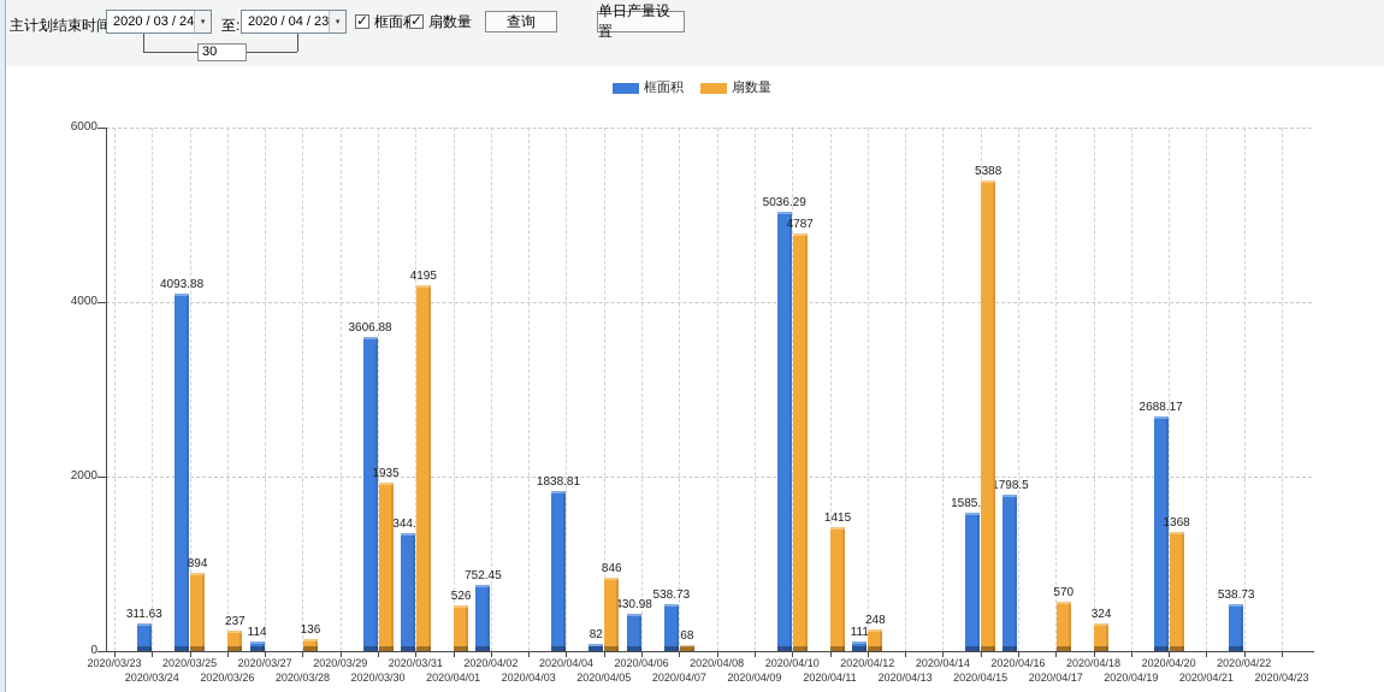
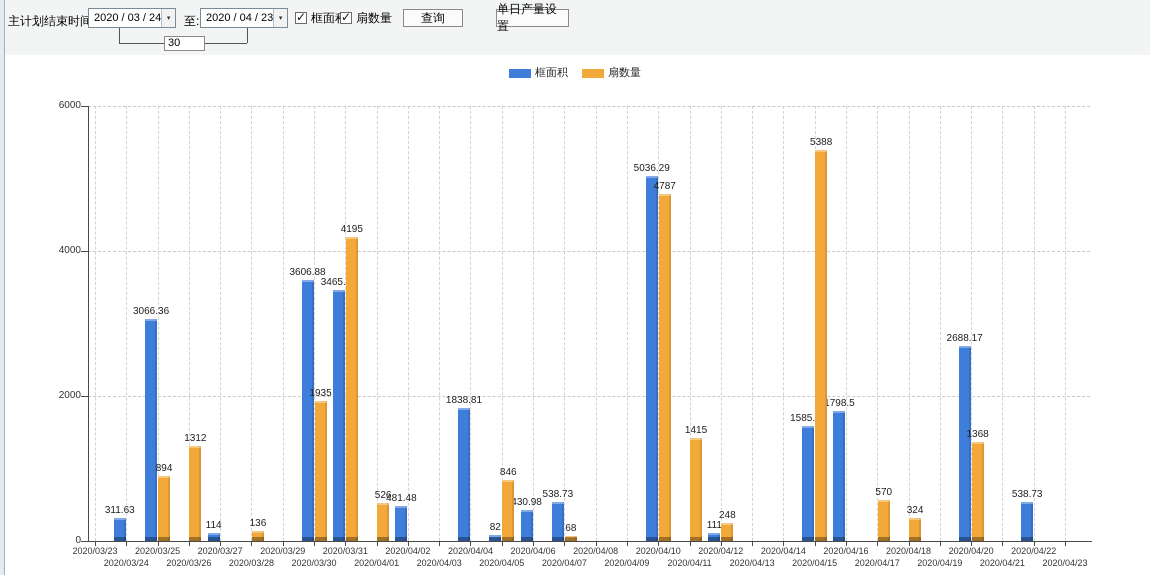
框面积/2020/03/25: 4093.88 -> 3066.36
扇数量/2020/03/26: 237 -> 1312
框面积/2020/03/31: 1344.95 -> 3465.95
框面积/2020/04/02: 752.45 -> 481.48
